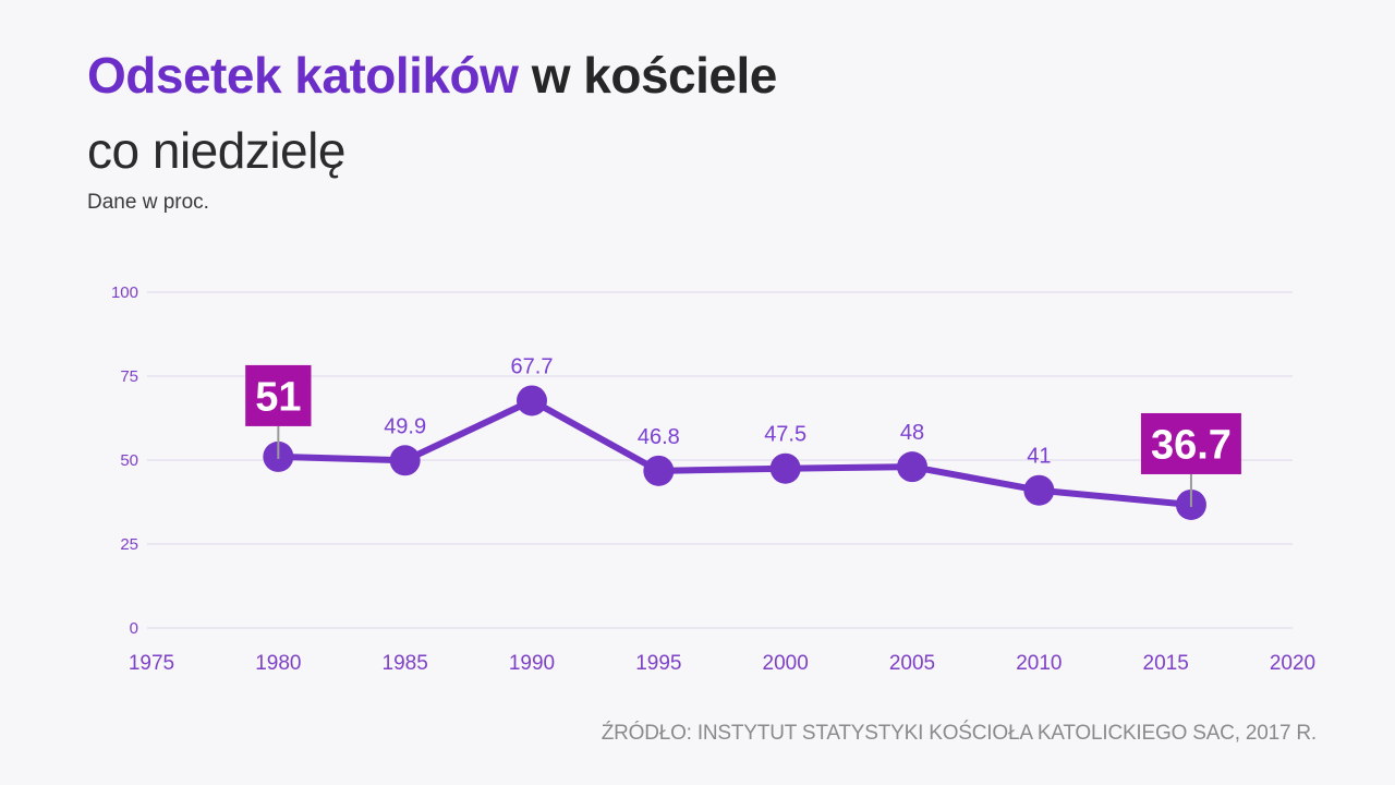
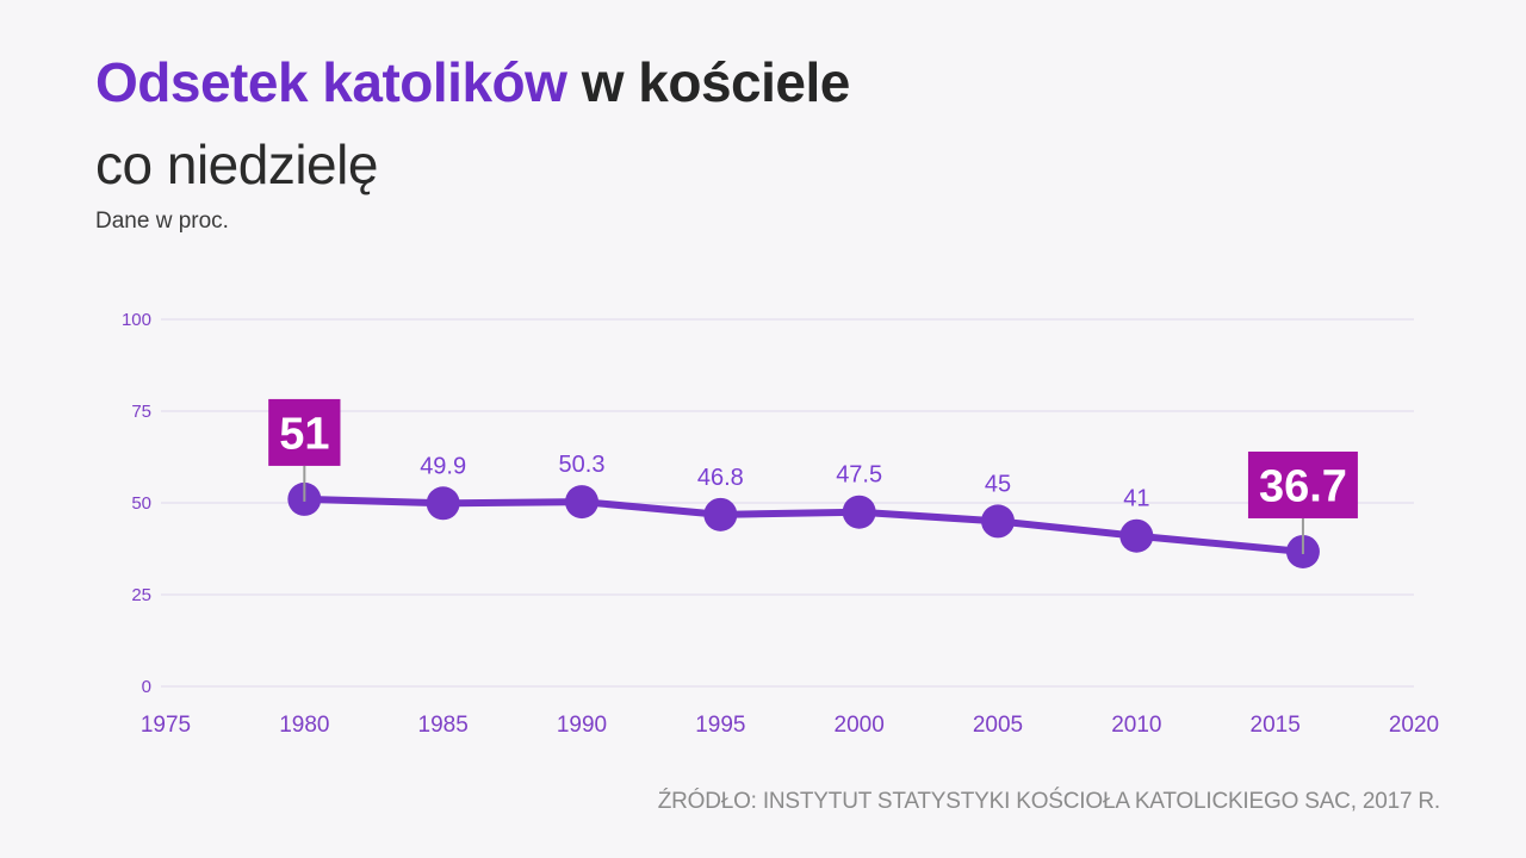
1990: 67.7 -> 50.3
2005: 48 -> 45
